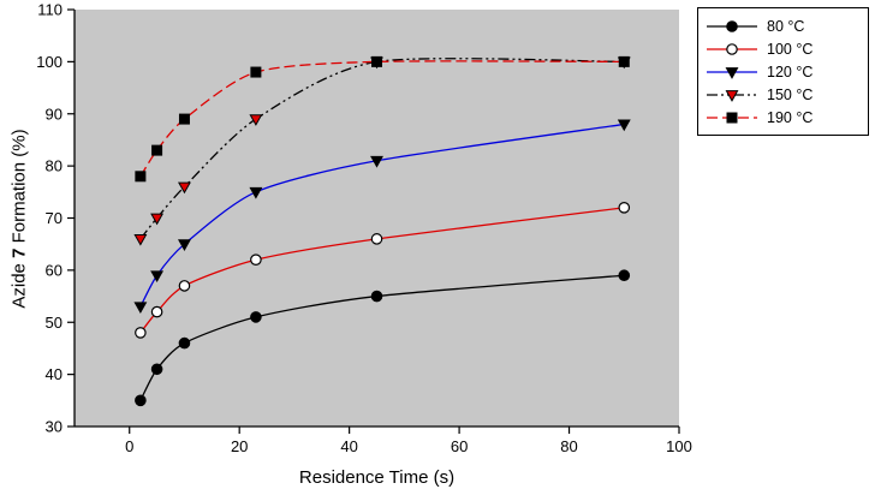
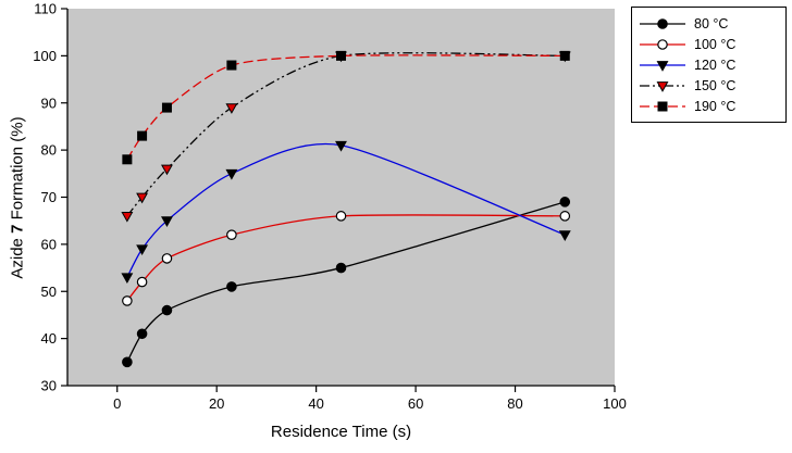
80 °C/90: 59 -> 69
100 °C/90: 72 -> 66
120 °C/90: 88 -> 62
